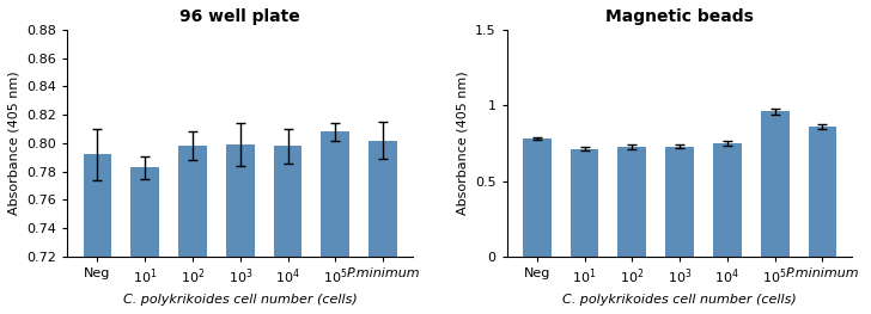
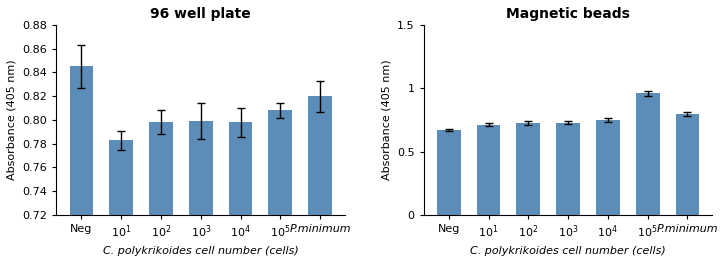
96 well plate/Neg: 0.792 -> 0.845
96 well plate/P.minimum: 0.802 -> 0.820
Magnetic beads/Neg: 0.78 -> 0.67
Magnetic beads/P.minimum: 0.86 -> 0.80
